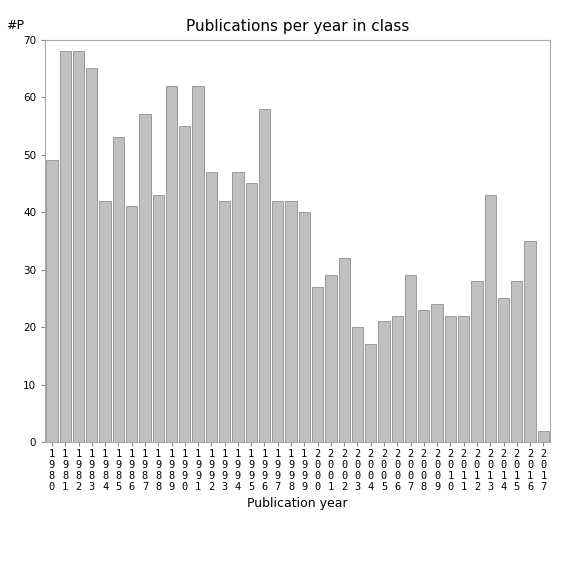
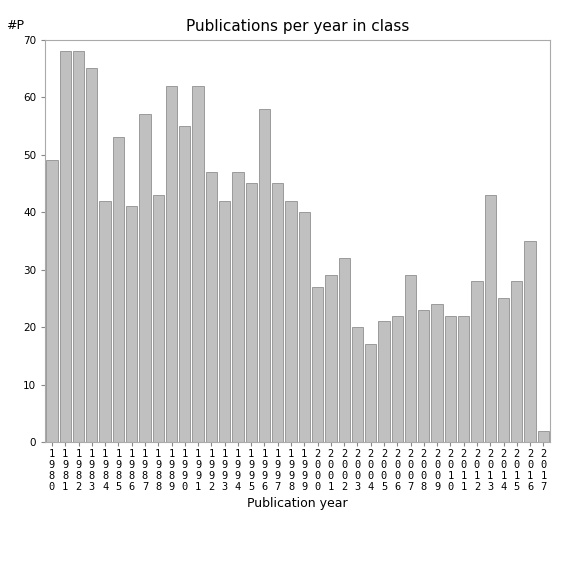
1 9 9 7: 42 -> 45
